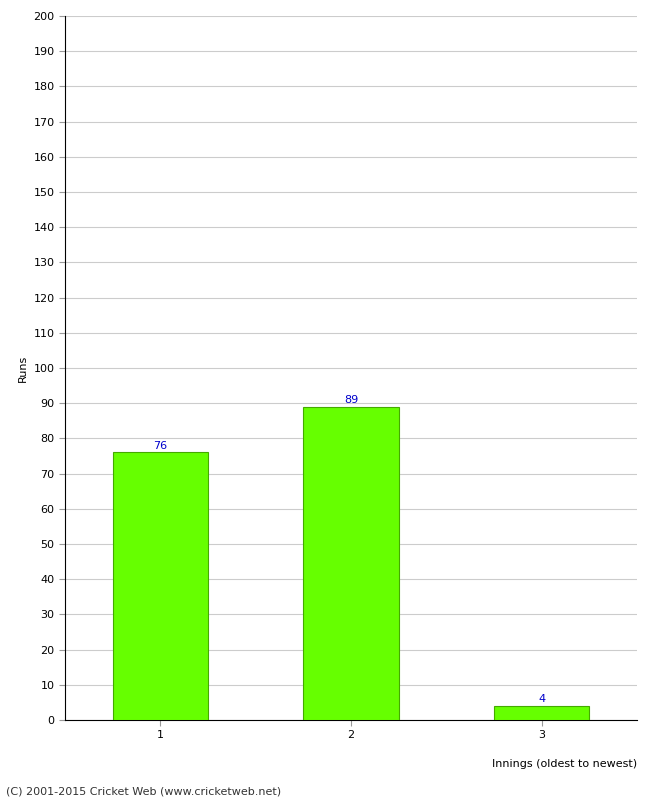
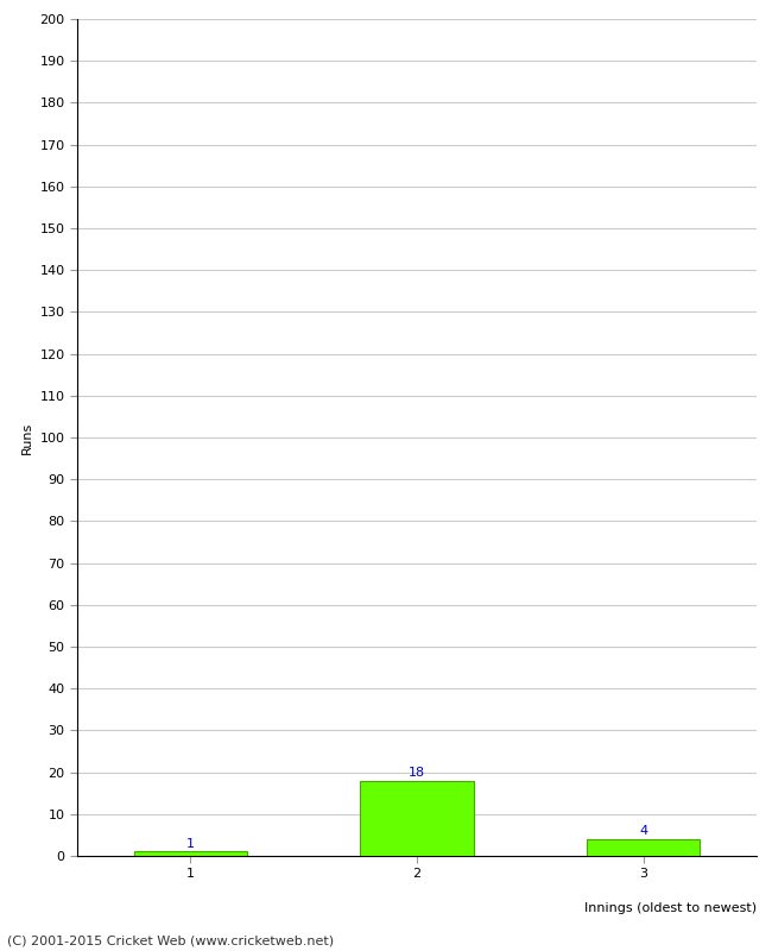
1: 76 -> 1
2: 89 -> 18
